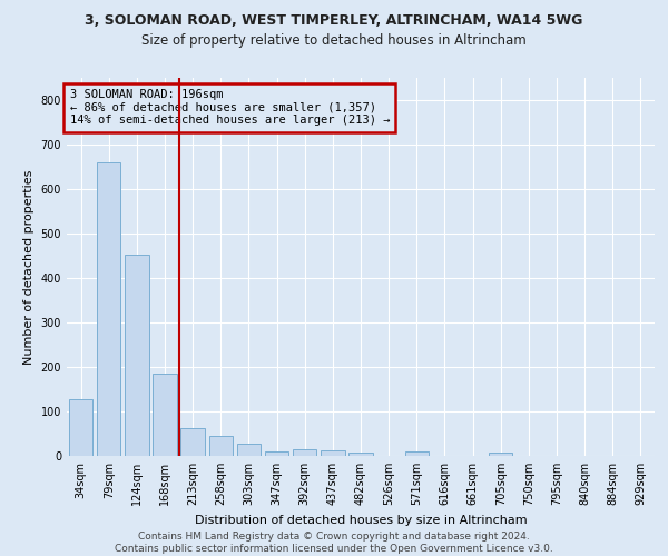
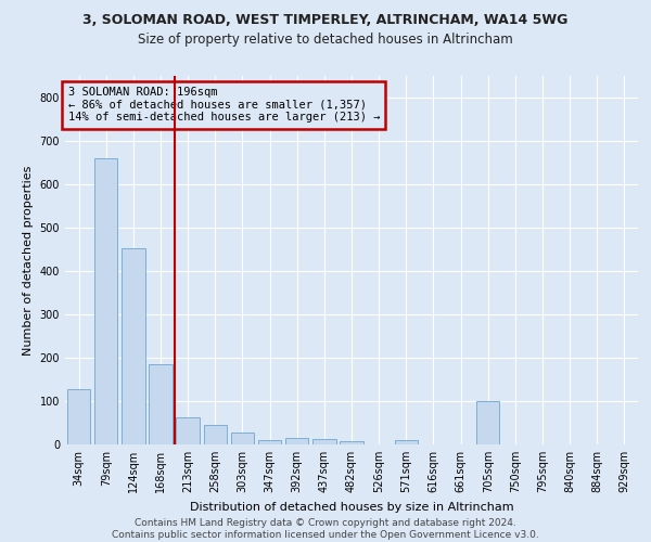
705sqm: 8 -> 100
